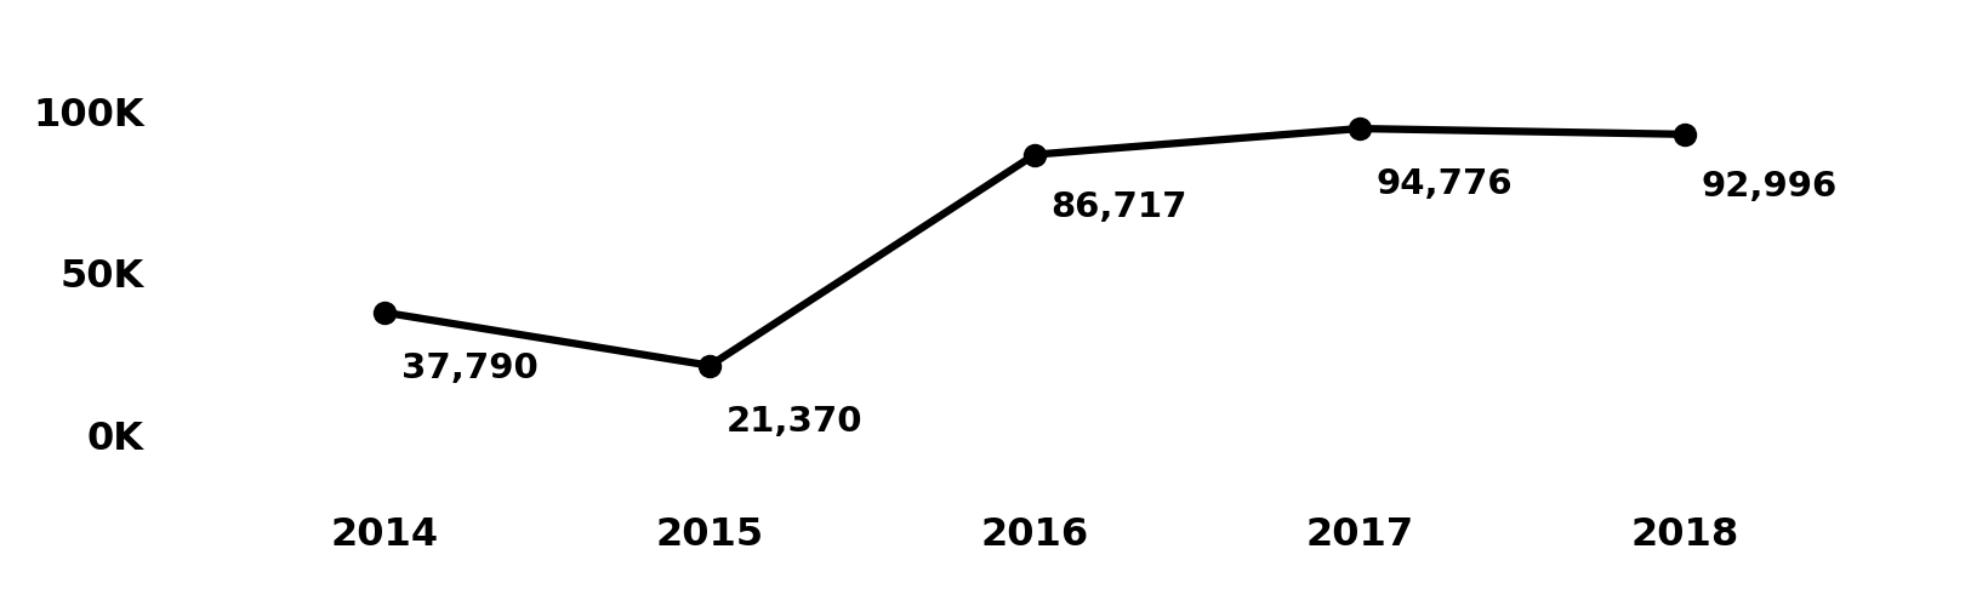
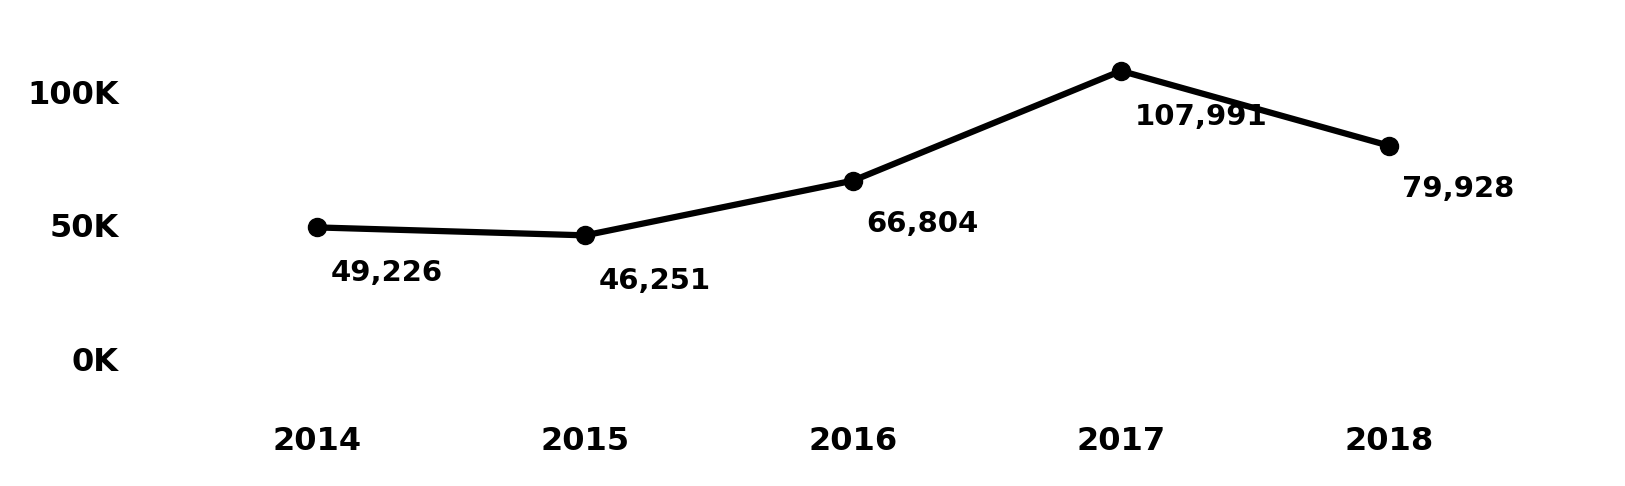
2014: 37,790 -> 49,226
2015: 21,370 -> 46,251
2016: 86,717 -> 66,804
2017: 94,776 -> 107,991
2018: 92,996 -> 79,928
